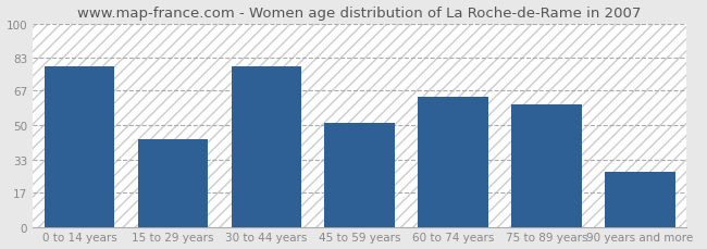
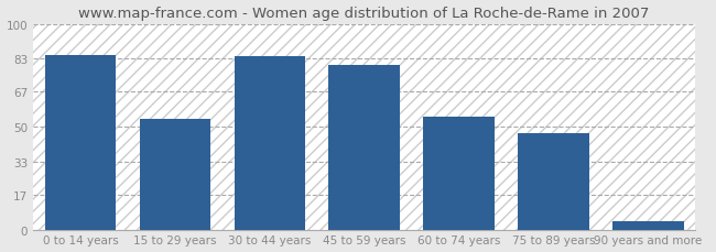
0 to 14 years: 79 -> 85
15 to 29 years: 43 -> 54
30 to 44 years: 79 -> 84
45 to 59 years: 51 -> 80
60 to 74 years: 64 -> 55
75 to 89 years: 60 -> 47
90 years and more: 27 -> 4
